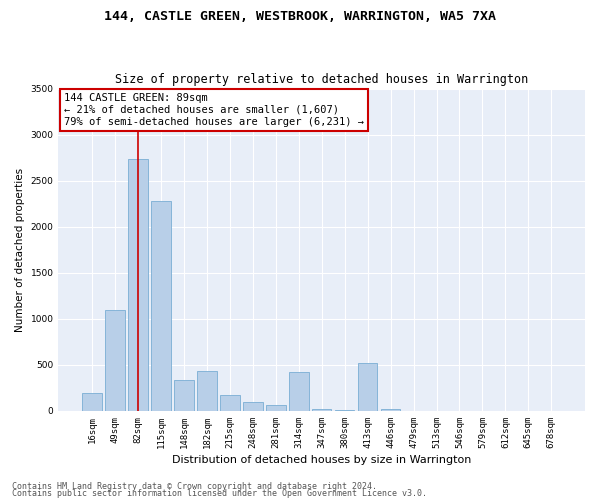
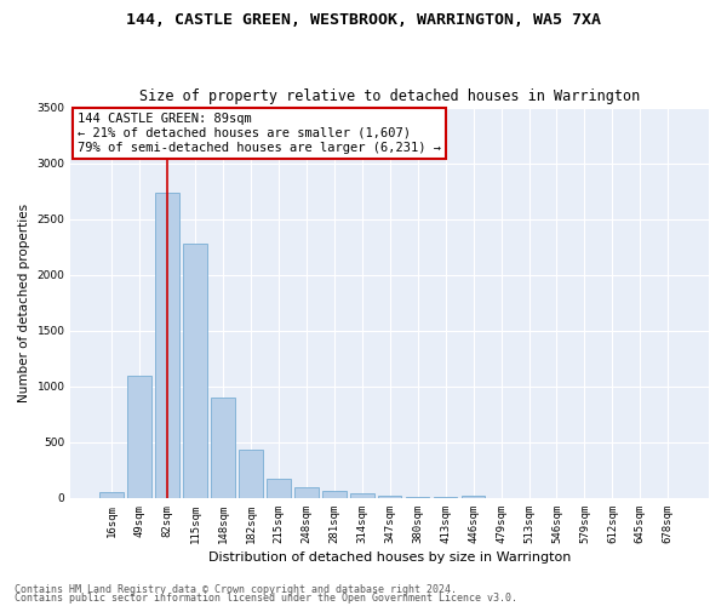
16sqm: 200 -> 50
148sqm: 340 -> 900
314sqm: 420 -> 40
413sqm: 520 -> 10
